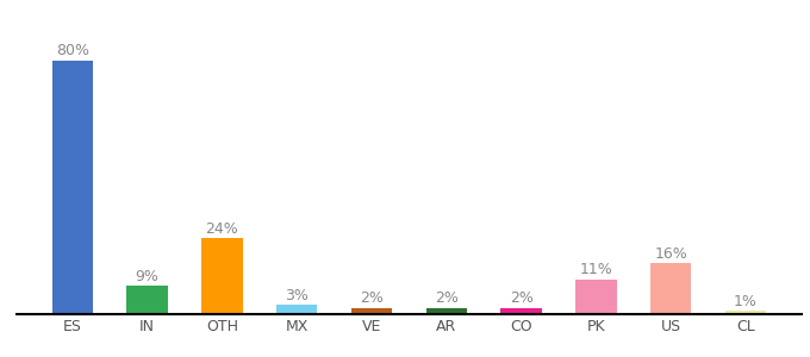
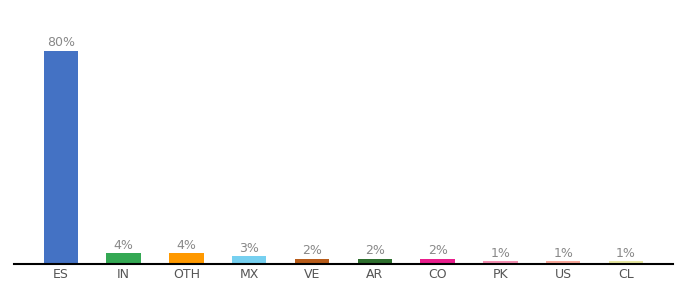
IN: 9% -> 4%
OTH: 24% -> 4%
PK: 11% -> 1%
US: 16% -> 1%
